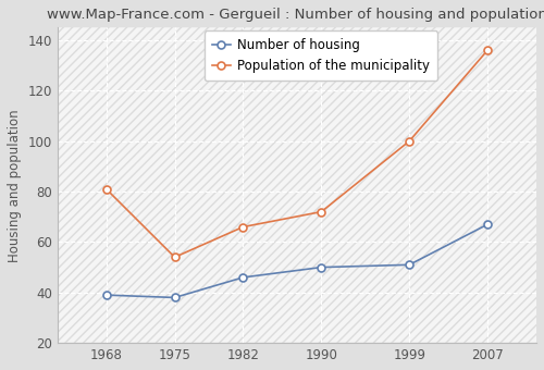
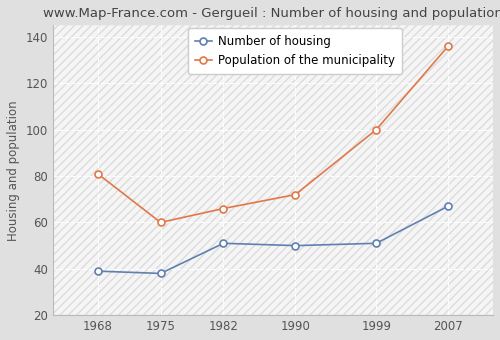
Population of the municipality/1975: 54 -> 60
Number of housing/1982: 46 -> 51
